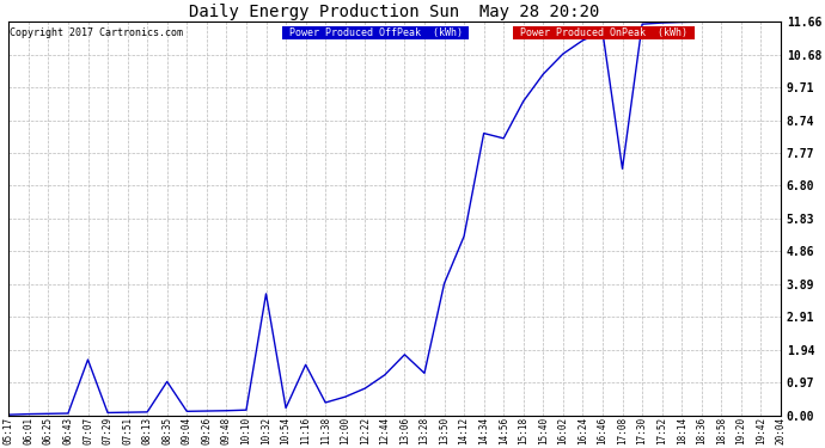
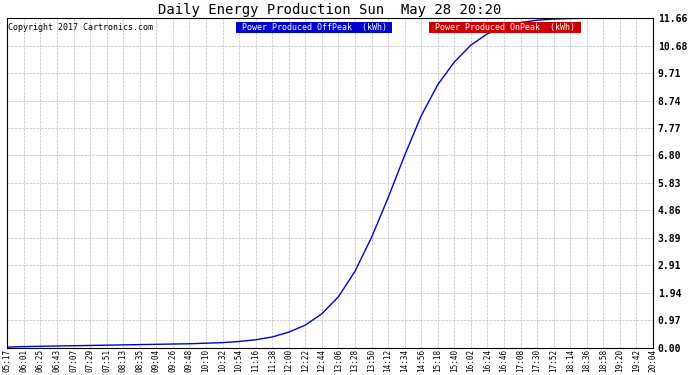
07:07: 1.65 -> 0.07
08:35: 1.00 -> 0.11
10:32: 3.60 -> 0.18
11:16: 1.50 -> 0.28
13:28: 1.25 -> 2.70
14:34: 8.35 -> 6.80
17:08: 7.30 -> 11.50
